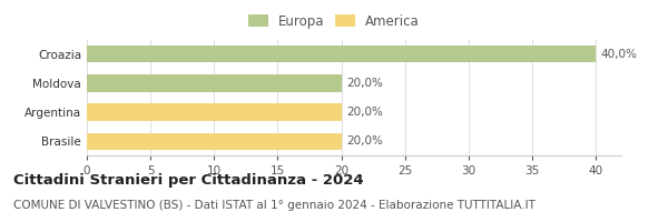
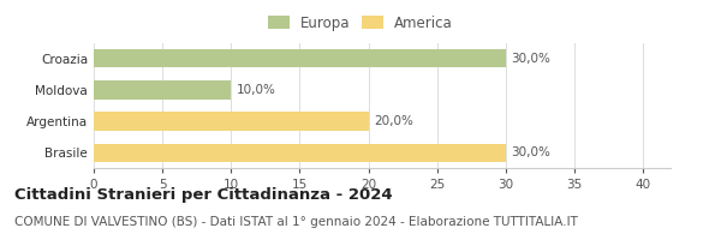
Croazia: 40,0% -> 30,0%
Moldova: 20,0% -> 10,0%
Brasile: 20,0% -> 30,0%
